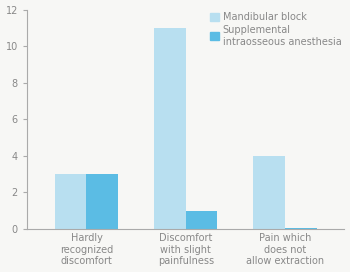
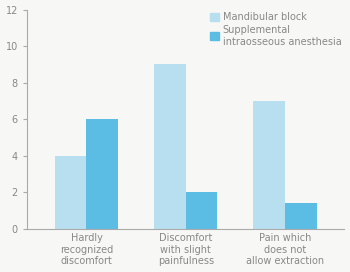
Mandibular block/Hardly recognized discomfort: 3 -> 4
Supplemental intraosseous anesthesia/Hardly recognized discomfort: 3.0 -> 6.0
Mandibular block/Discomfort with slight painfulness: 11 -> 9
Supplemental intraosseous anesthesia/Discomfort with slight painfulness: 1.0 -> 2.0
Mandibular block/Pain which does not allow extraction: 4 -> 7
Supplemental intraosseous anesthesia/Pain which does not allow extraction: 0.1 -> 1.4
